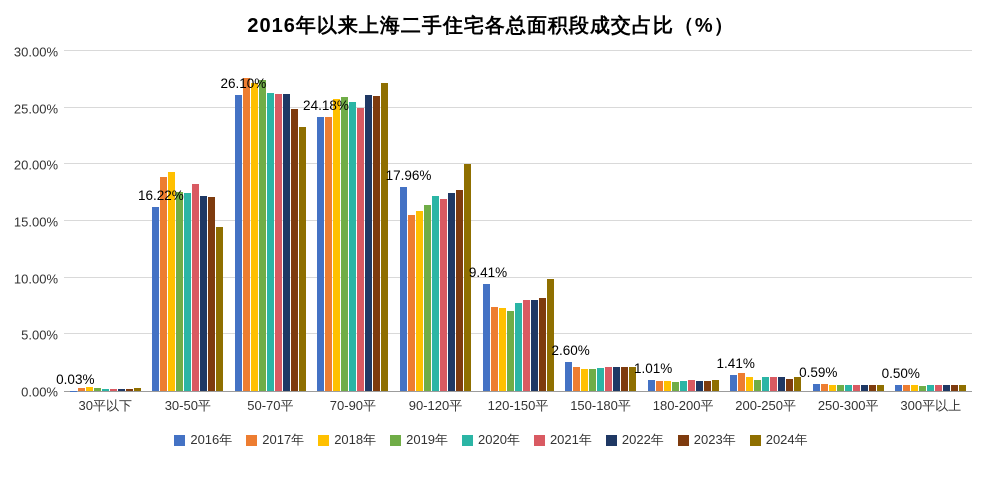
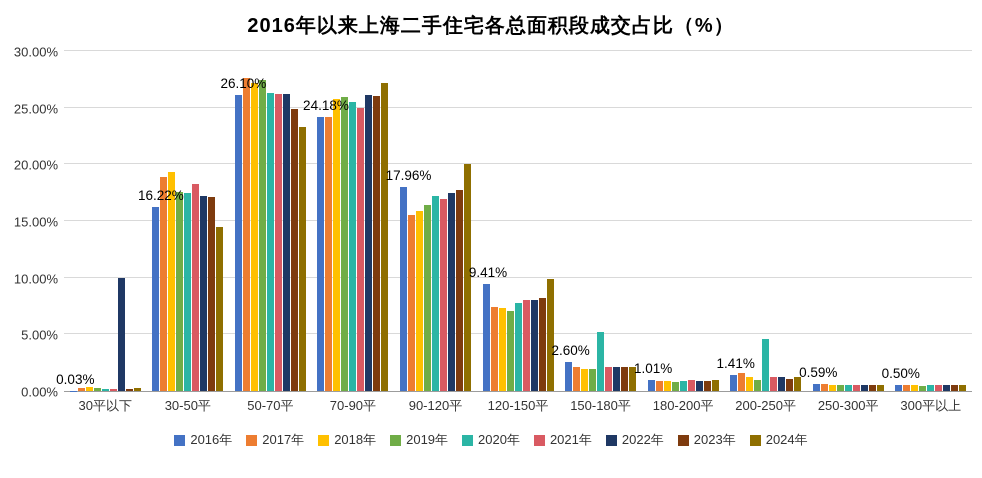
2022年/30平以下: 0.1% -> 10.0%
2020年/150-180平: 2.0% -> 5.2%
2020年/200-250平: 1.2% -> 4.6%
